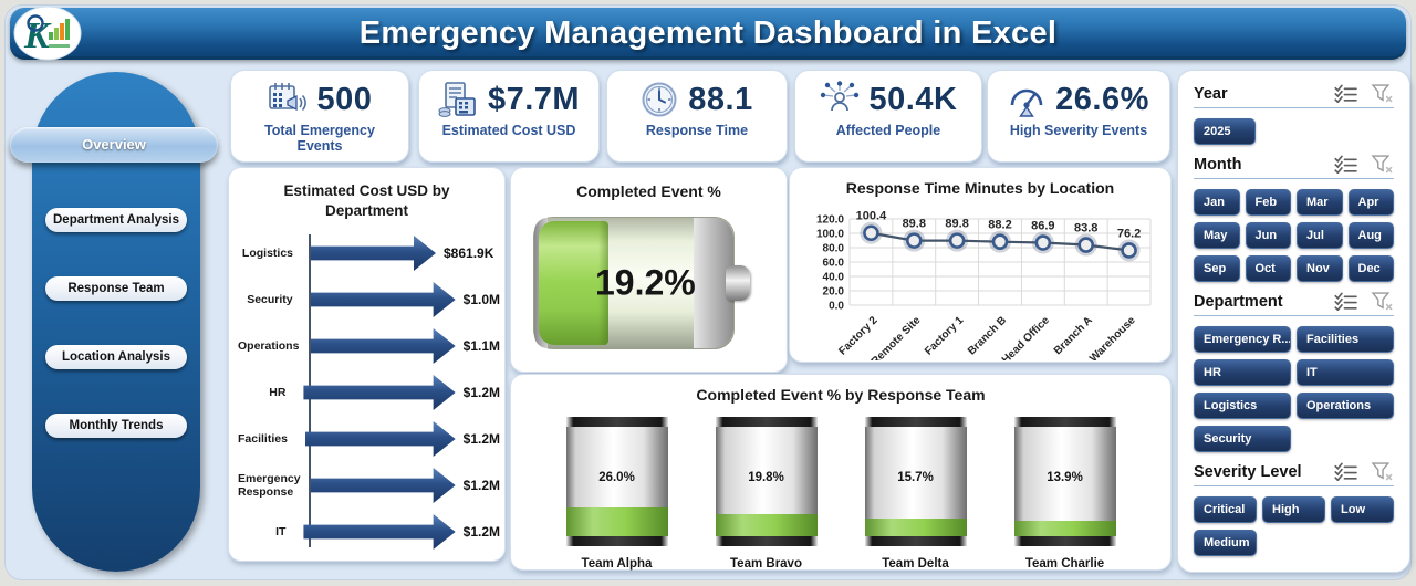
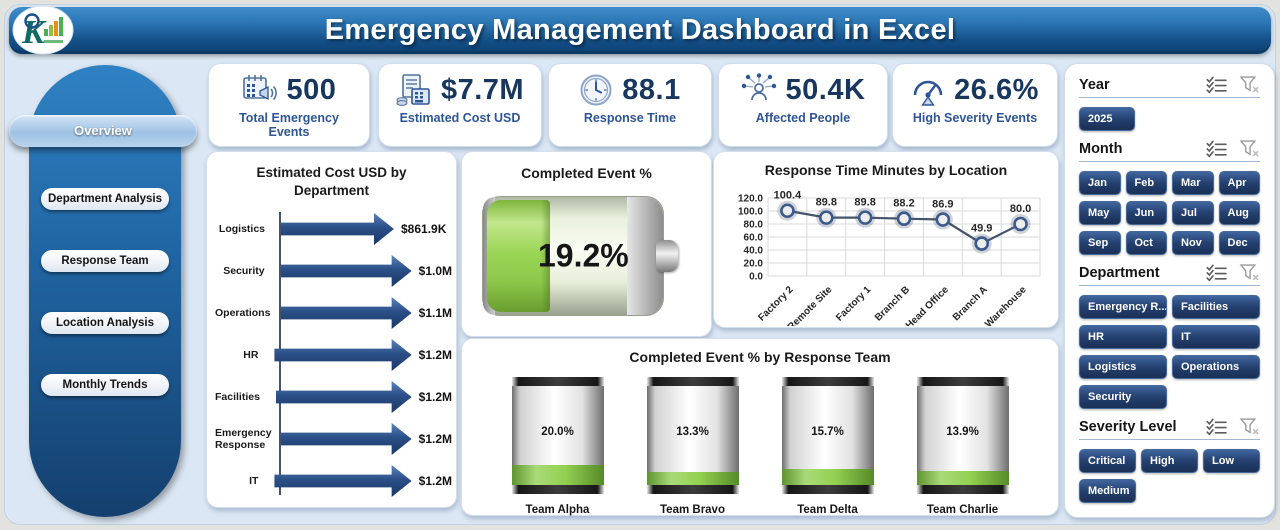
Response Time Minutes by Location/Branch A: 83.8 -> 49.9
Response Time Minutes by Location/Warehouse: 76.2 -> 80.0
Completed Event % by Response Team/Team Alpha: 26.0% -> 20.0%
Completed Event % by Response Team/Team Bravo: 19.8% -> 13.3%
